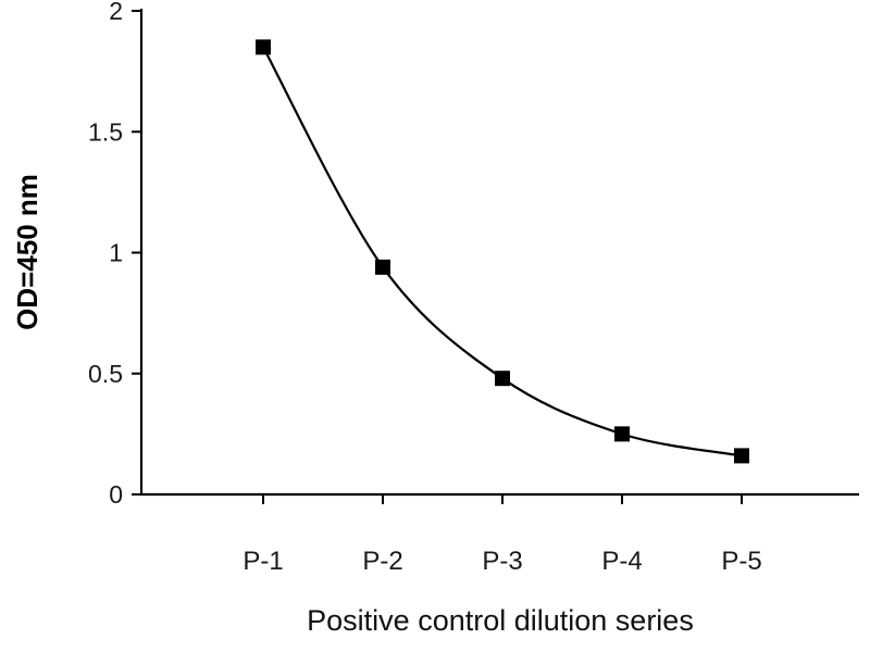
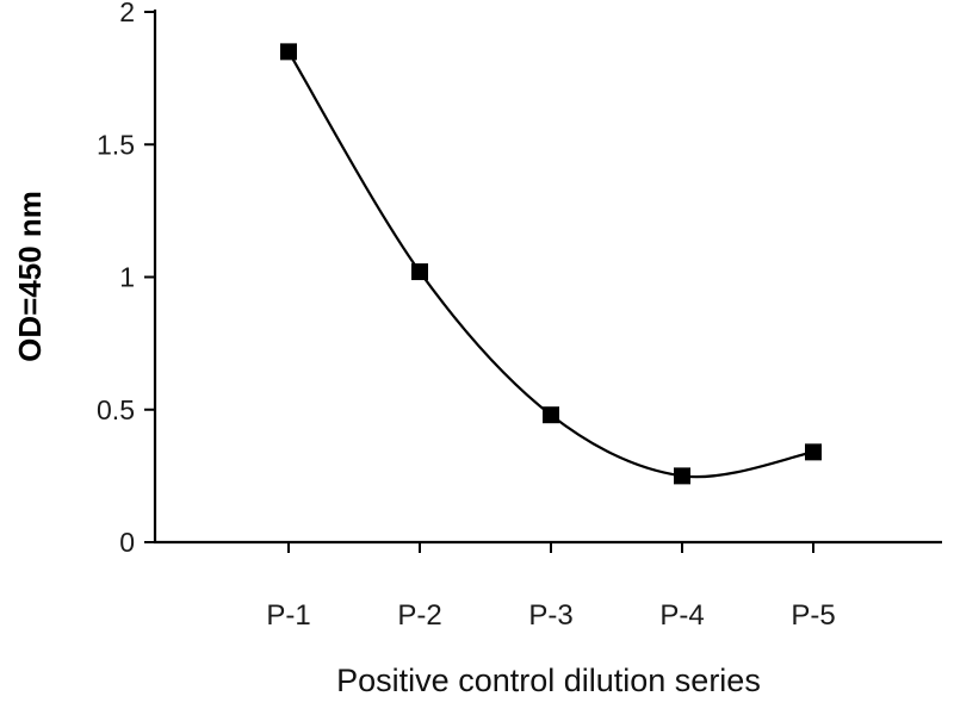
P-2: 0.94 -> 1.02
P-5: 0.16 -> 0.34
